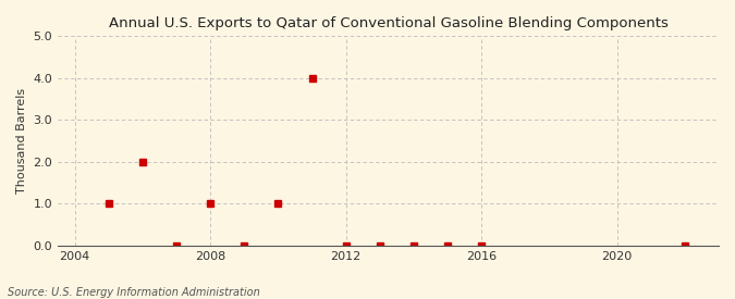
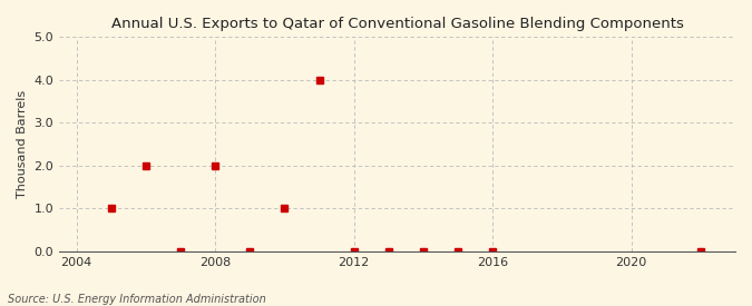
2008: 1 -> 2
